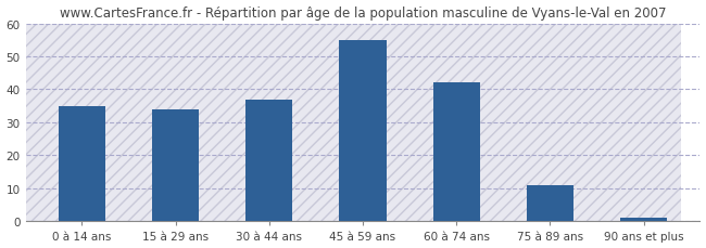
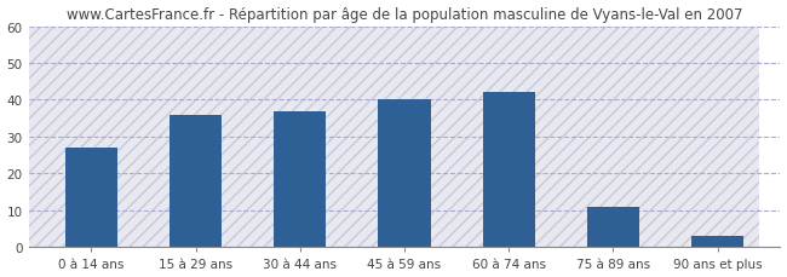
0 à 14 ans: 35 -> 27
15 à 29 ans: 34 -> 36
45 à 59 ans: 55 -> 40
90 ans et plus: 1 -> 3
